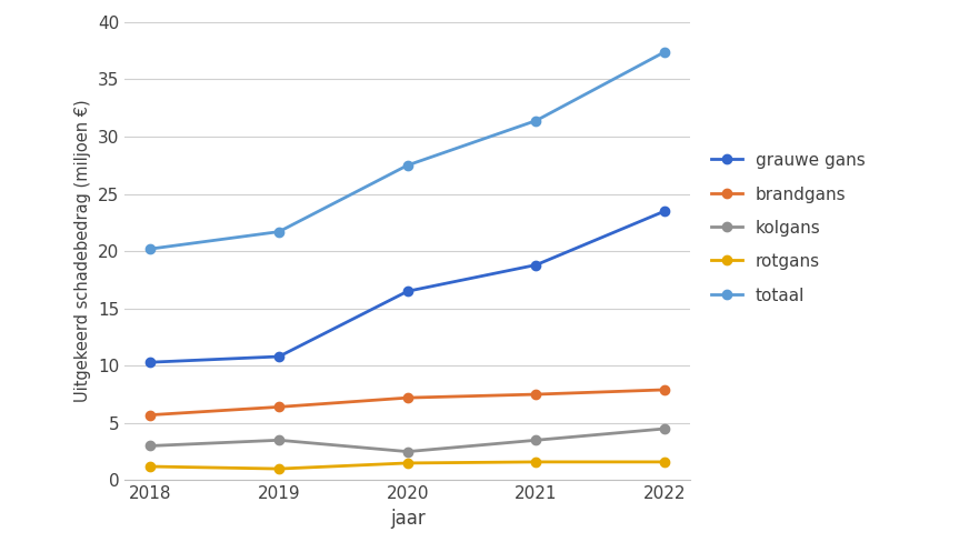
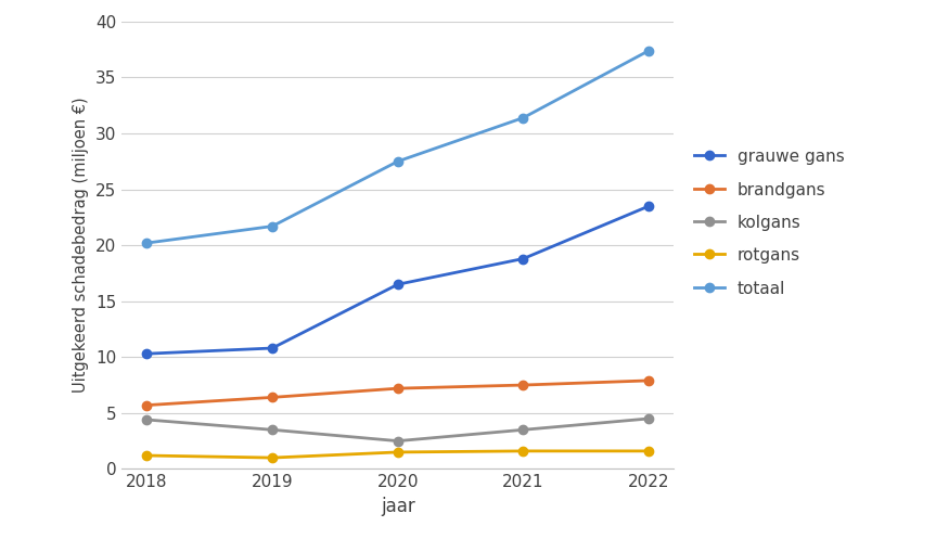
kolgans/2018: 3.0 -> 4.4
